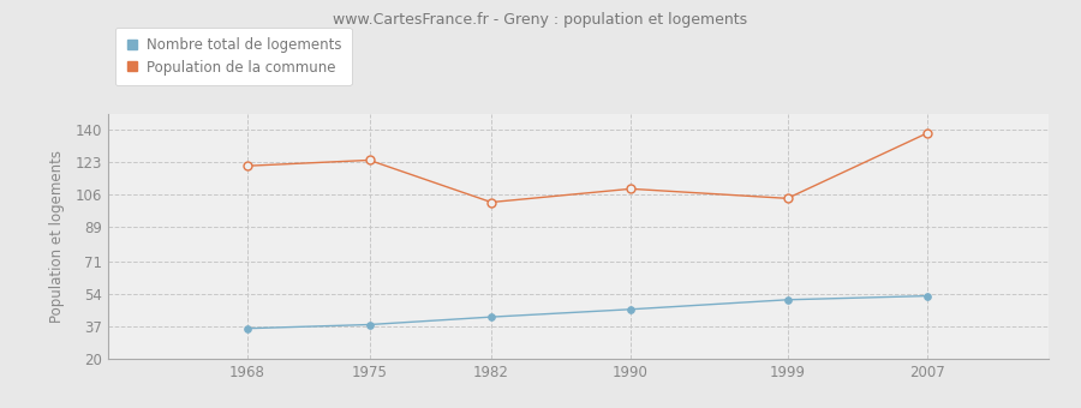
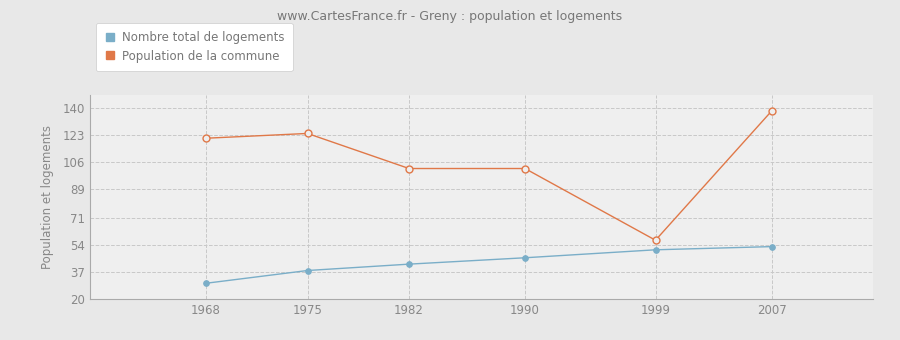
Nombre total de logements/1968: 36 -> 30
Population de la commune/1990: 109 -> 102
Population de la commune/1999: 104 -> 57
